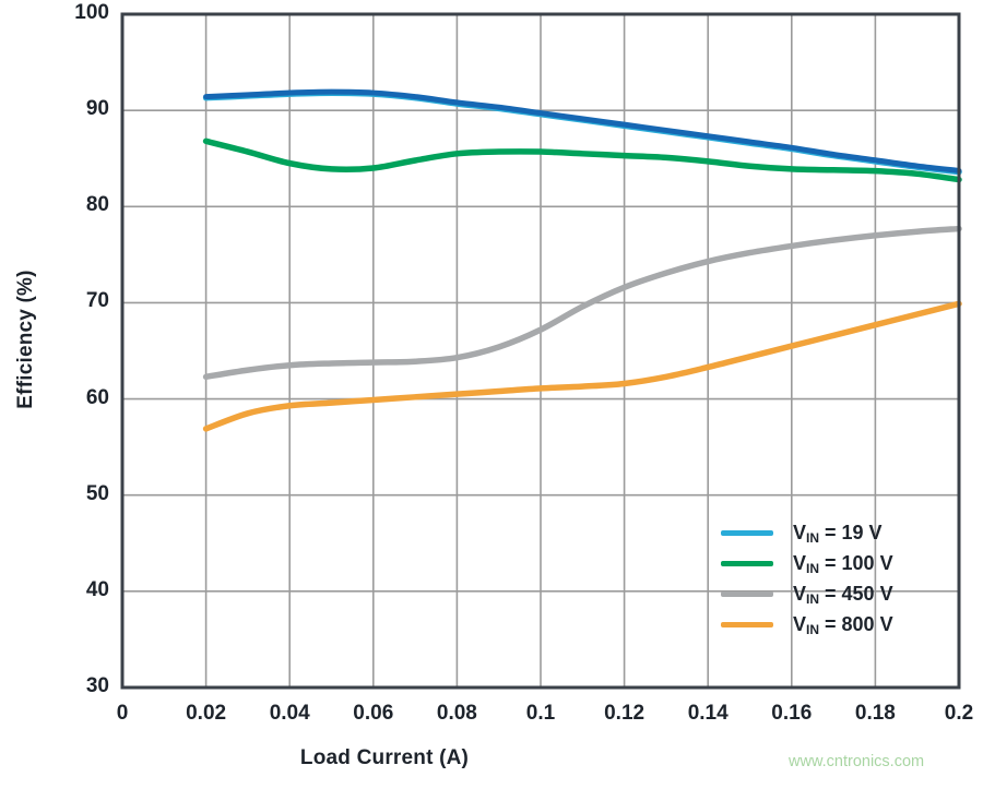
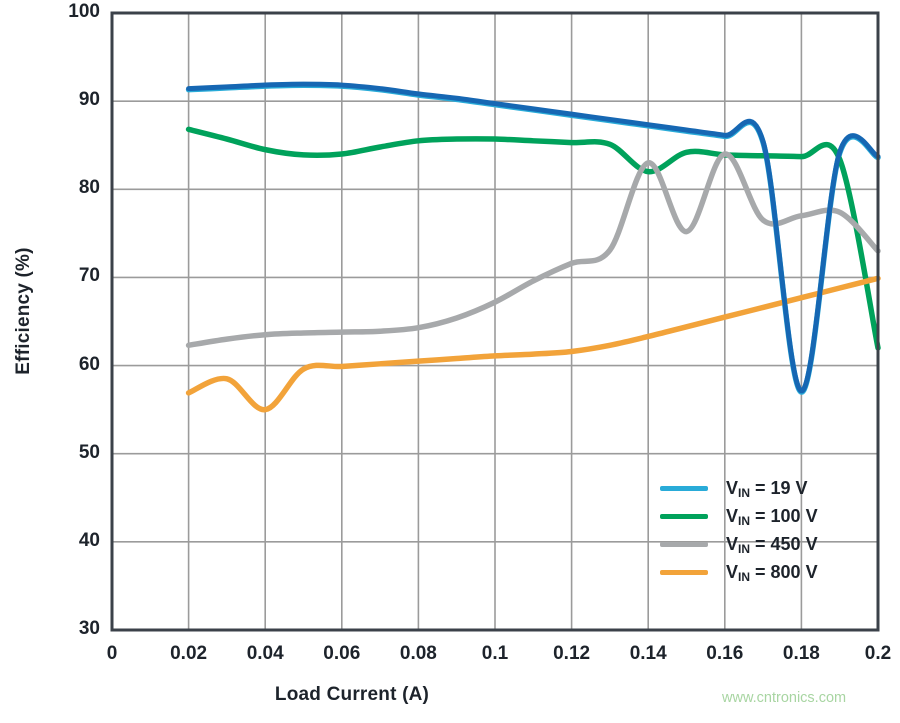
VIN = 800 V/0.04: 59 -> 55
VIN = 100 V/0.14: 85 -> 82
VIN = 450 V/0.14: 74 -> 83
VIN = 450 V/0.16: 76 -> 84
VIN = 19 V/0.18: 85 -> 57
VIN = 100 V/0.2: 83 -> 62
VIN = 450 V/0.2: 78 -> 73
